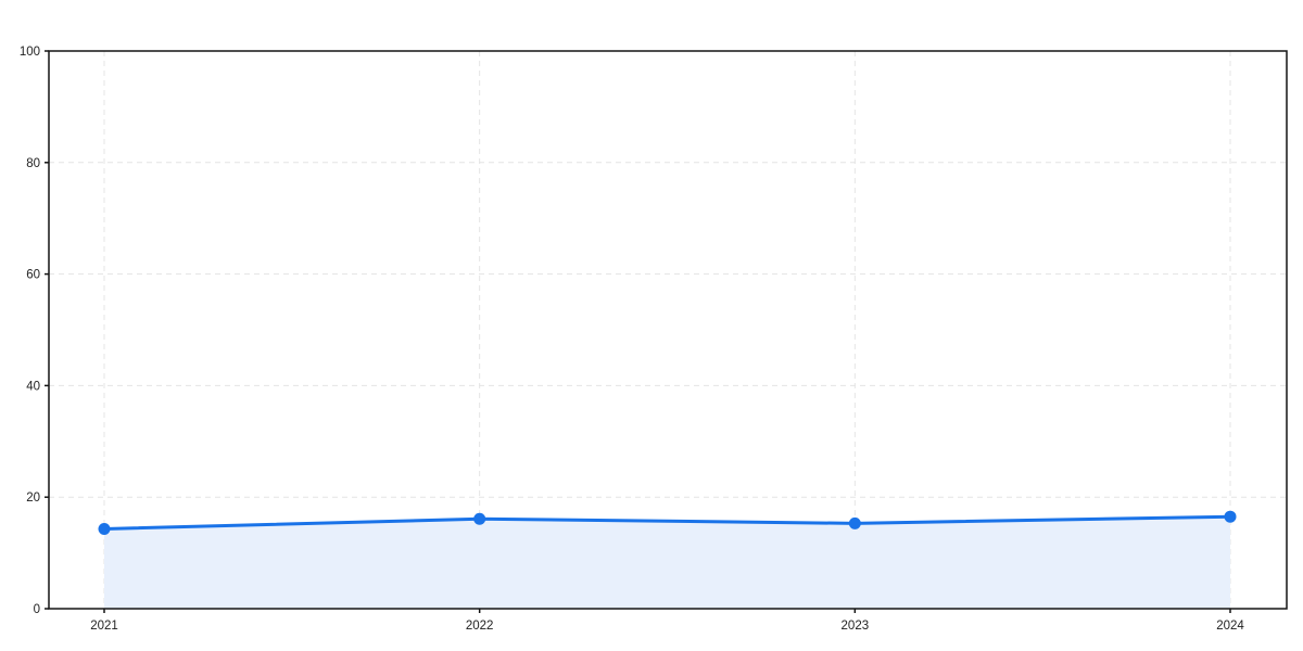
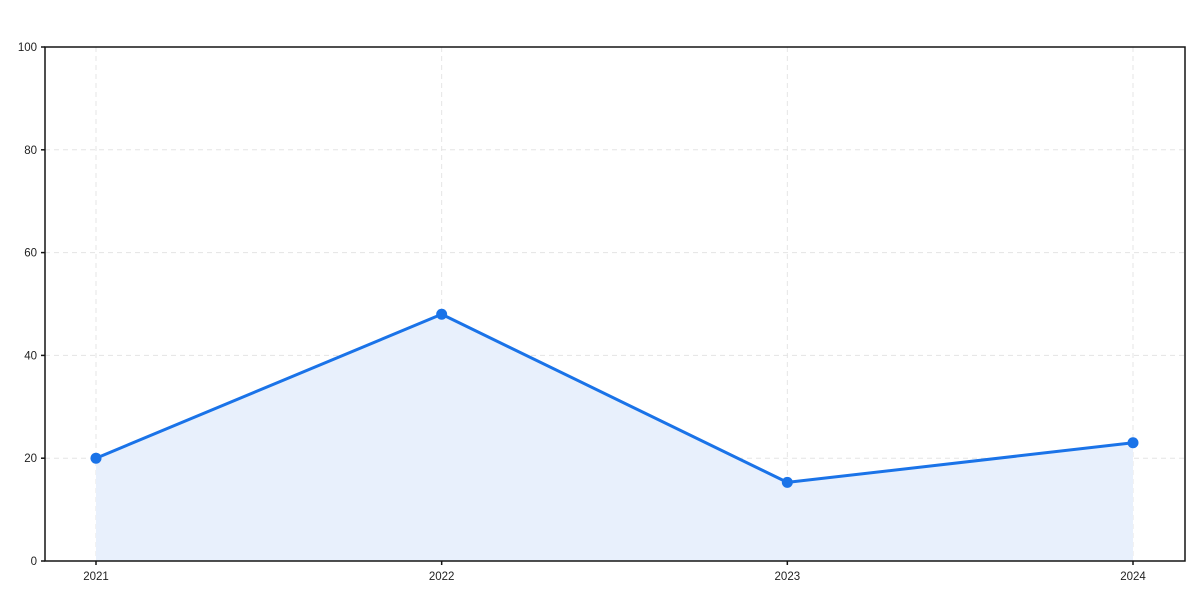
2021: 14 -> 20
2022: 16 -> 48
2024: 16 -> 23
